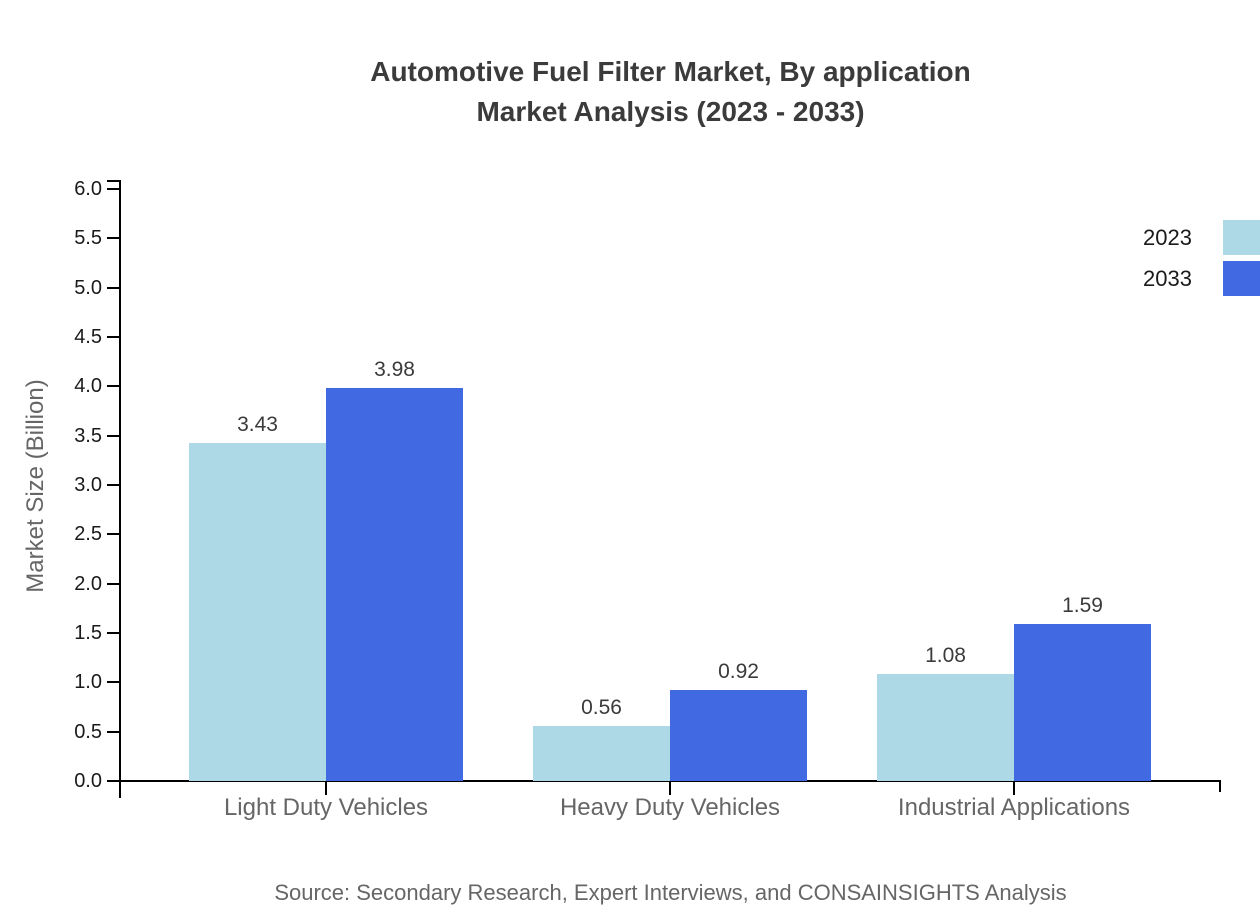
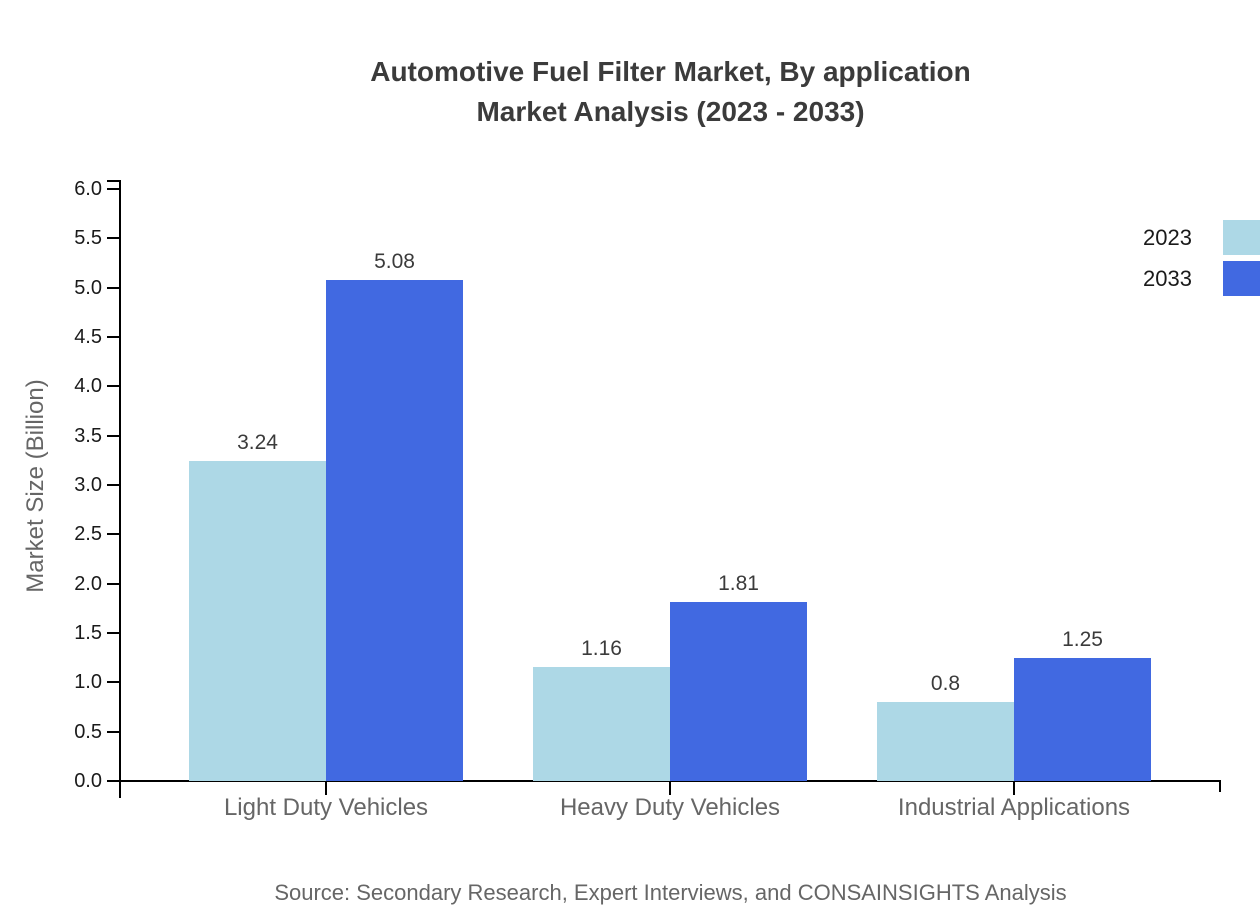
2023/Light Duty Vehicles: 3.43 -> 3.24
2033/Light Duty Vehicles: 3.98 -> 5.08
2023/Heavy Duty Vehicles: 0.56 -> 1.16
2033/Heavy Duty Vehicles: 0.92 -> 1.81
2023/Industrial Applications: 1.08 -> 0.8
2033/Industrial Applications: 1.59 -> 1.25
